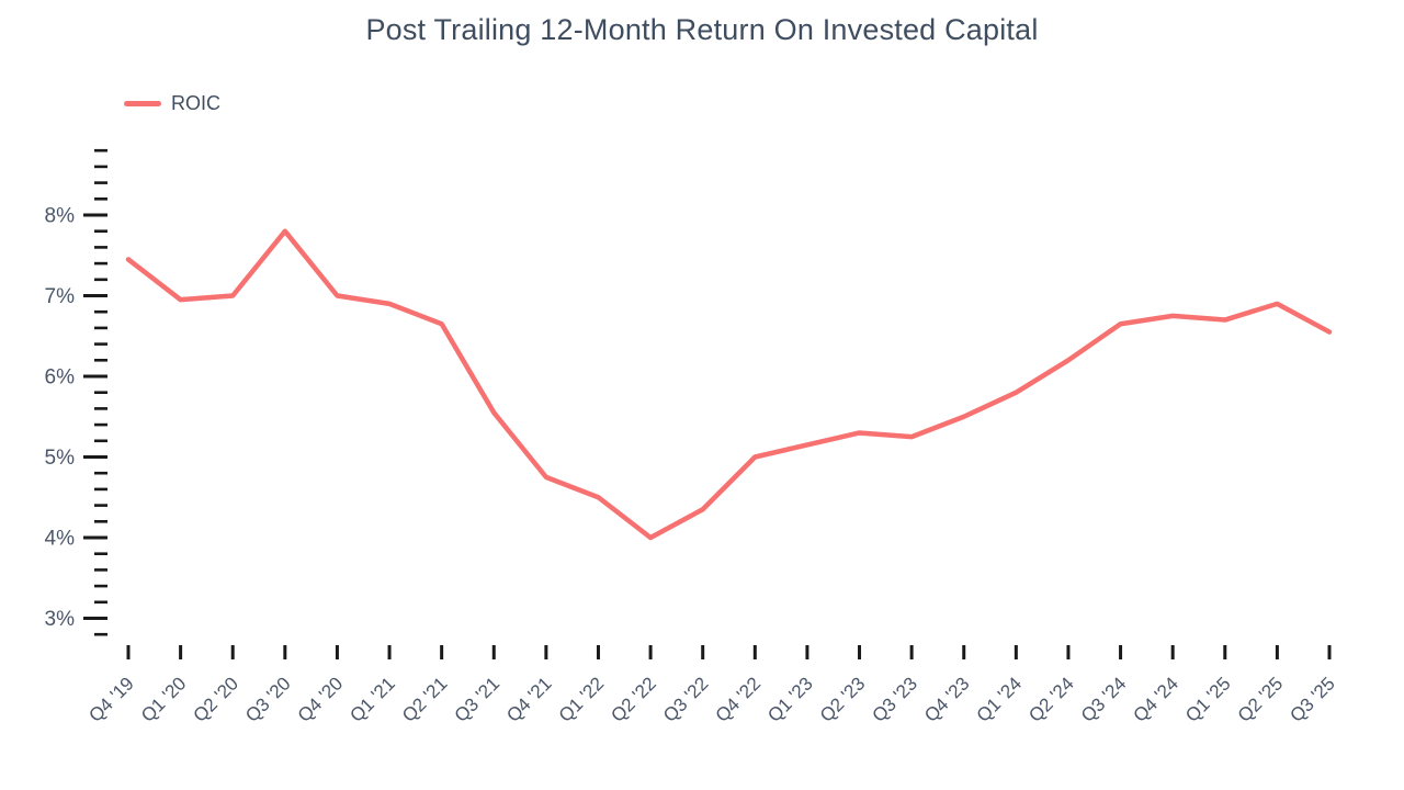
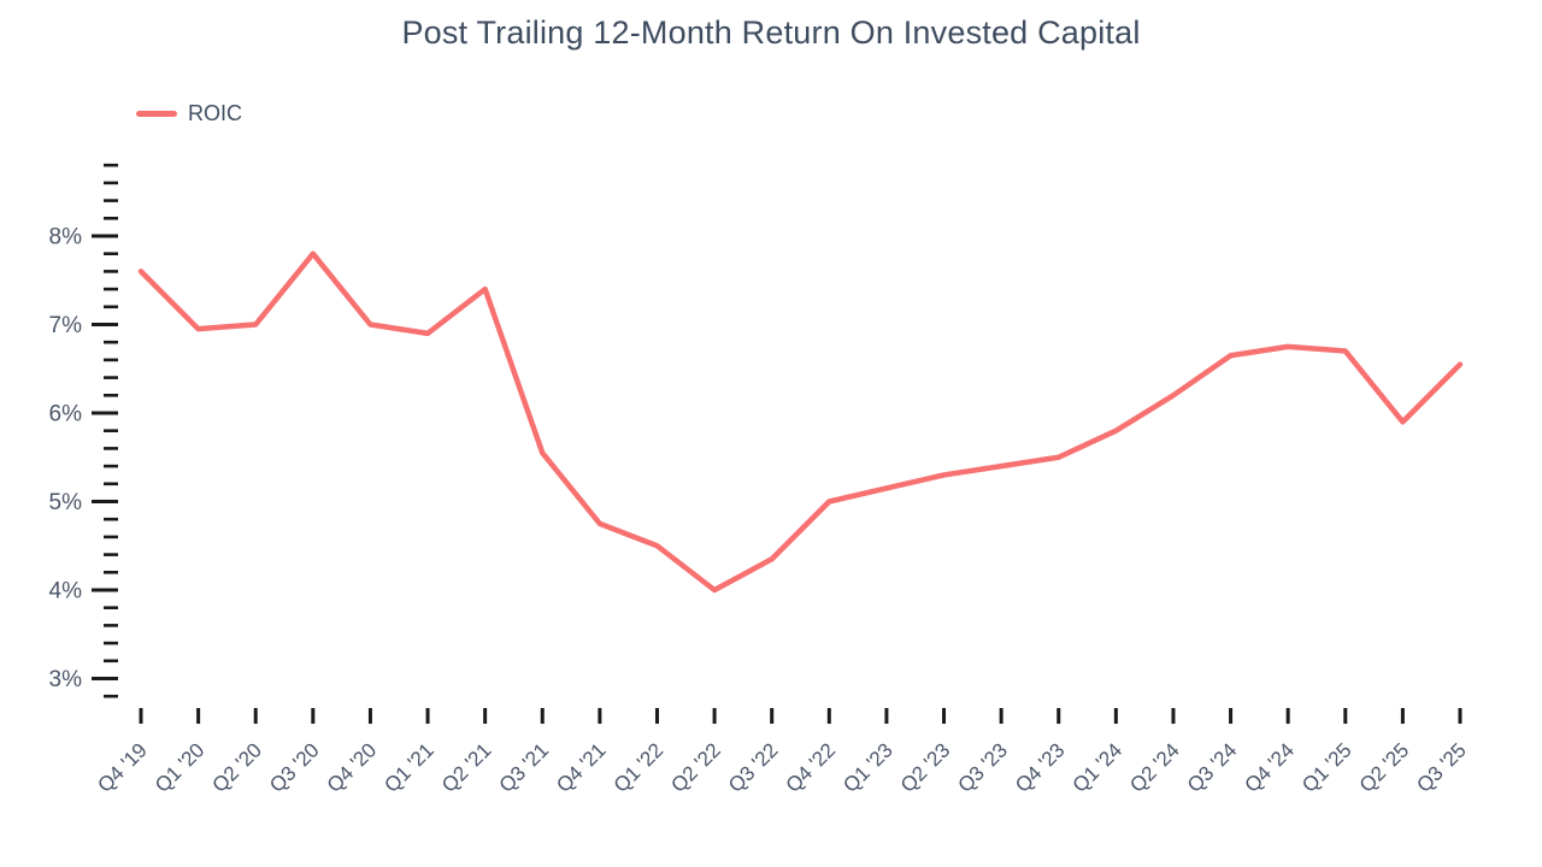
Q4 '19: 7.5% -> 7.6%
Q2 '21: 6.7% -> 7.4%
Q3 '23: 5.2% -> 5.4%
Q2 '25: 6.9% -> 5.9%
